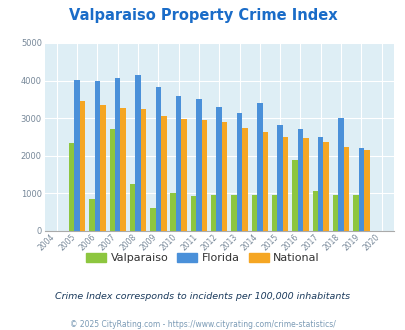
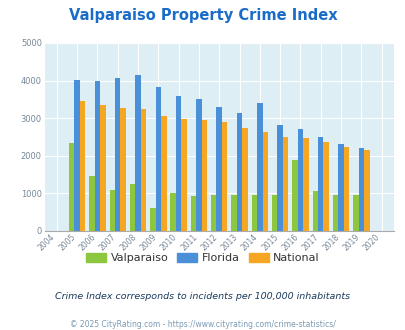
Valparaiso/2006: 850 -> 1450
Valparaiso/2007: 2700 -> 1080
Florida/2018: 3000 -> 2300
